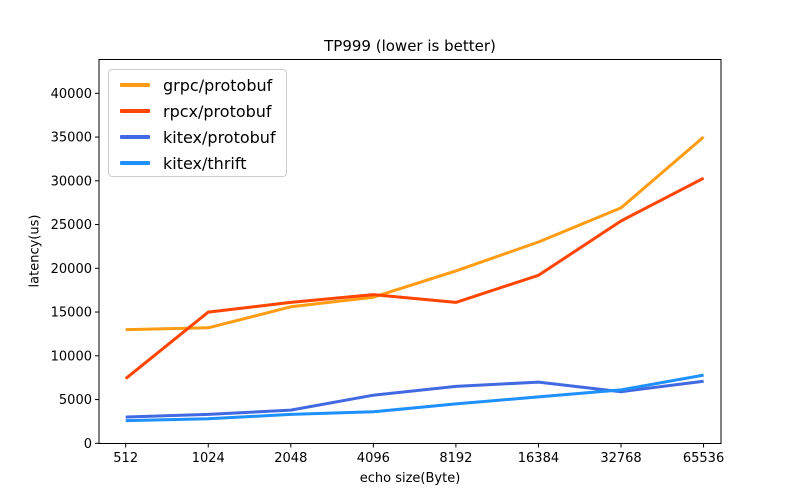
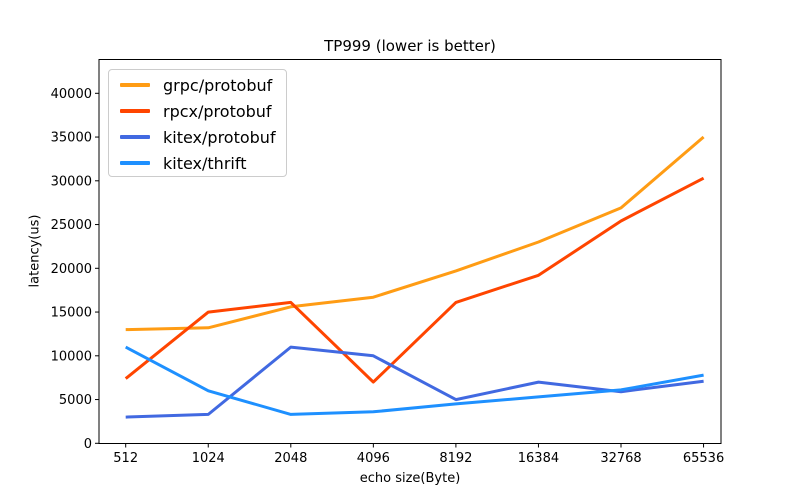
kitex/thrift/512: 3000 -> 11000
kitex/thrift/1024: 3000 -> 6000
kitex/protobuf/2048: 4000 -> 11000
rpcx/protobuf/4096: 17000 -> 7000
kitex/protobuf/4096: 6000 -> 10000
kitex/protobuf/8192: 6000 -> 5000
